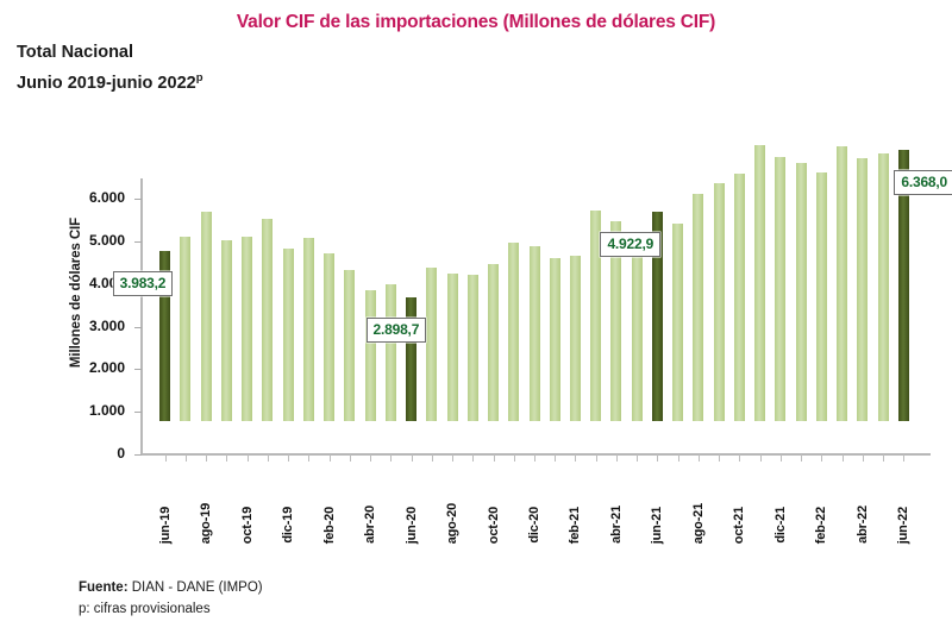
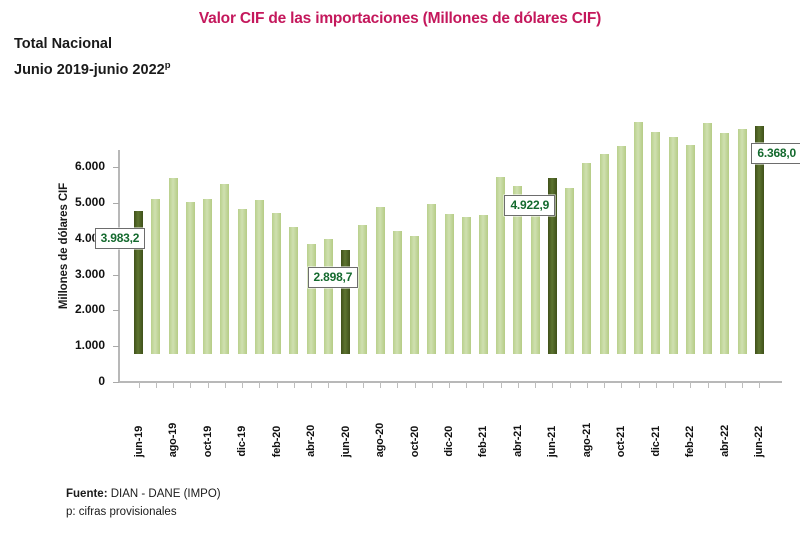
ago-20: 3500 -> 4100
oct-20: 3700 -> 3300
dic-20: 4100 -> 3900
